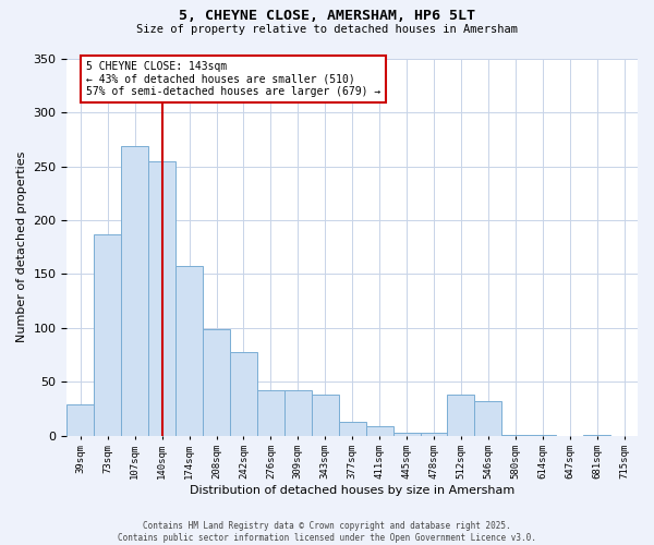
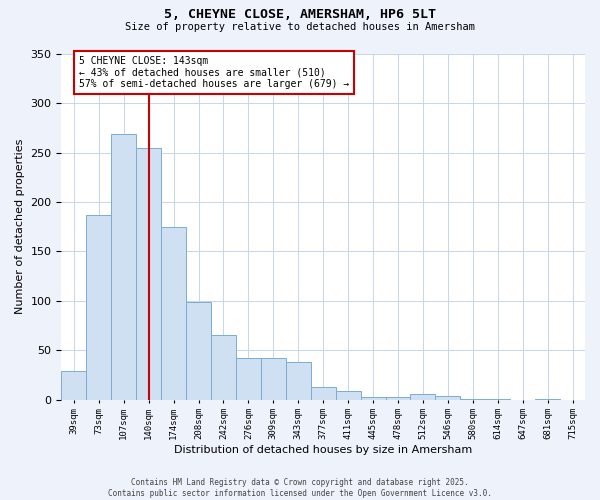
174sqm: 158 -> 175
242sqm: 78 -> 65
512sqm: 38 -> 6
546sqm: 32 -> 4
